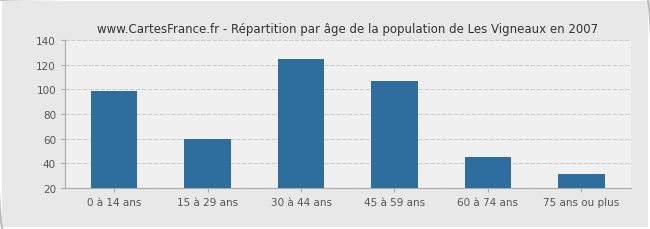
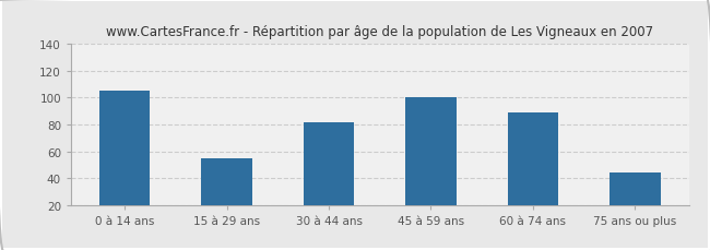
0 à 14 ans: 99 -> 105
15 à 29 ans: 60 -> 55
30 à 44 ans: 125 -> 82
45 à 59 ans: 107 -> 100
60 à 74 ans: 45 -> 89
75 ans ou plus: 31 -> 44
